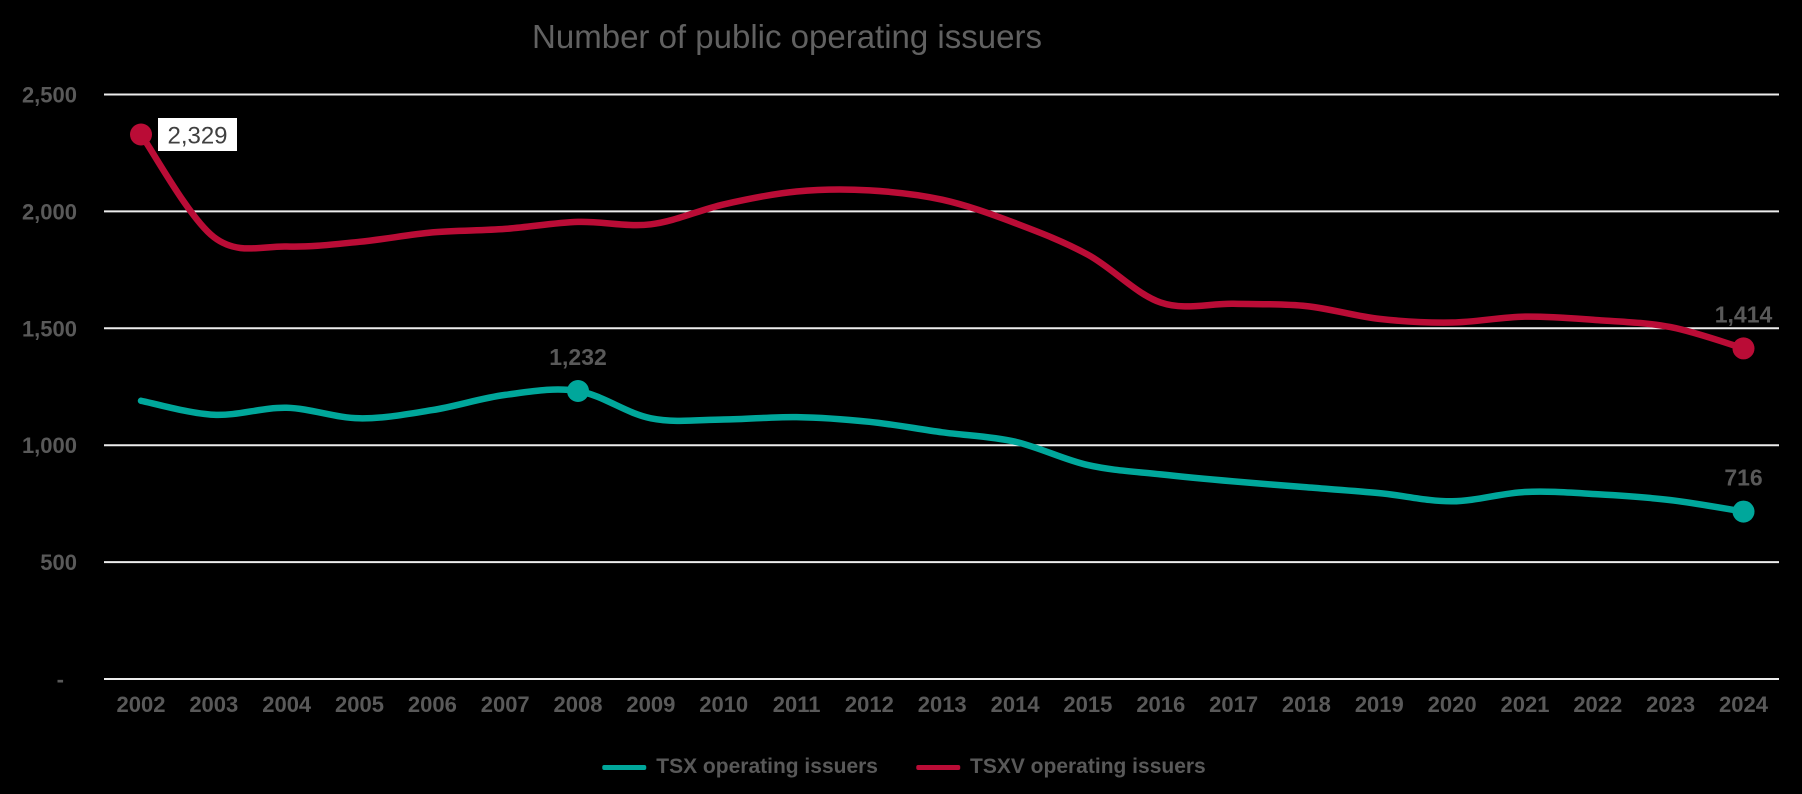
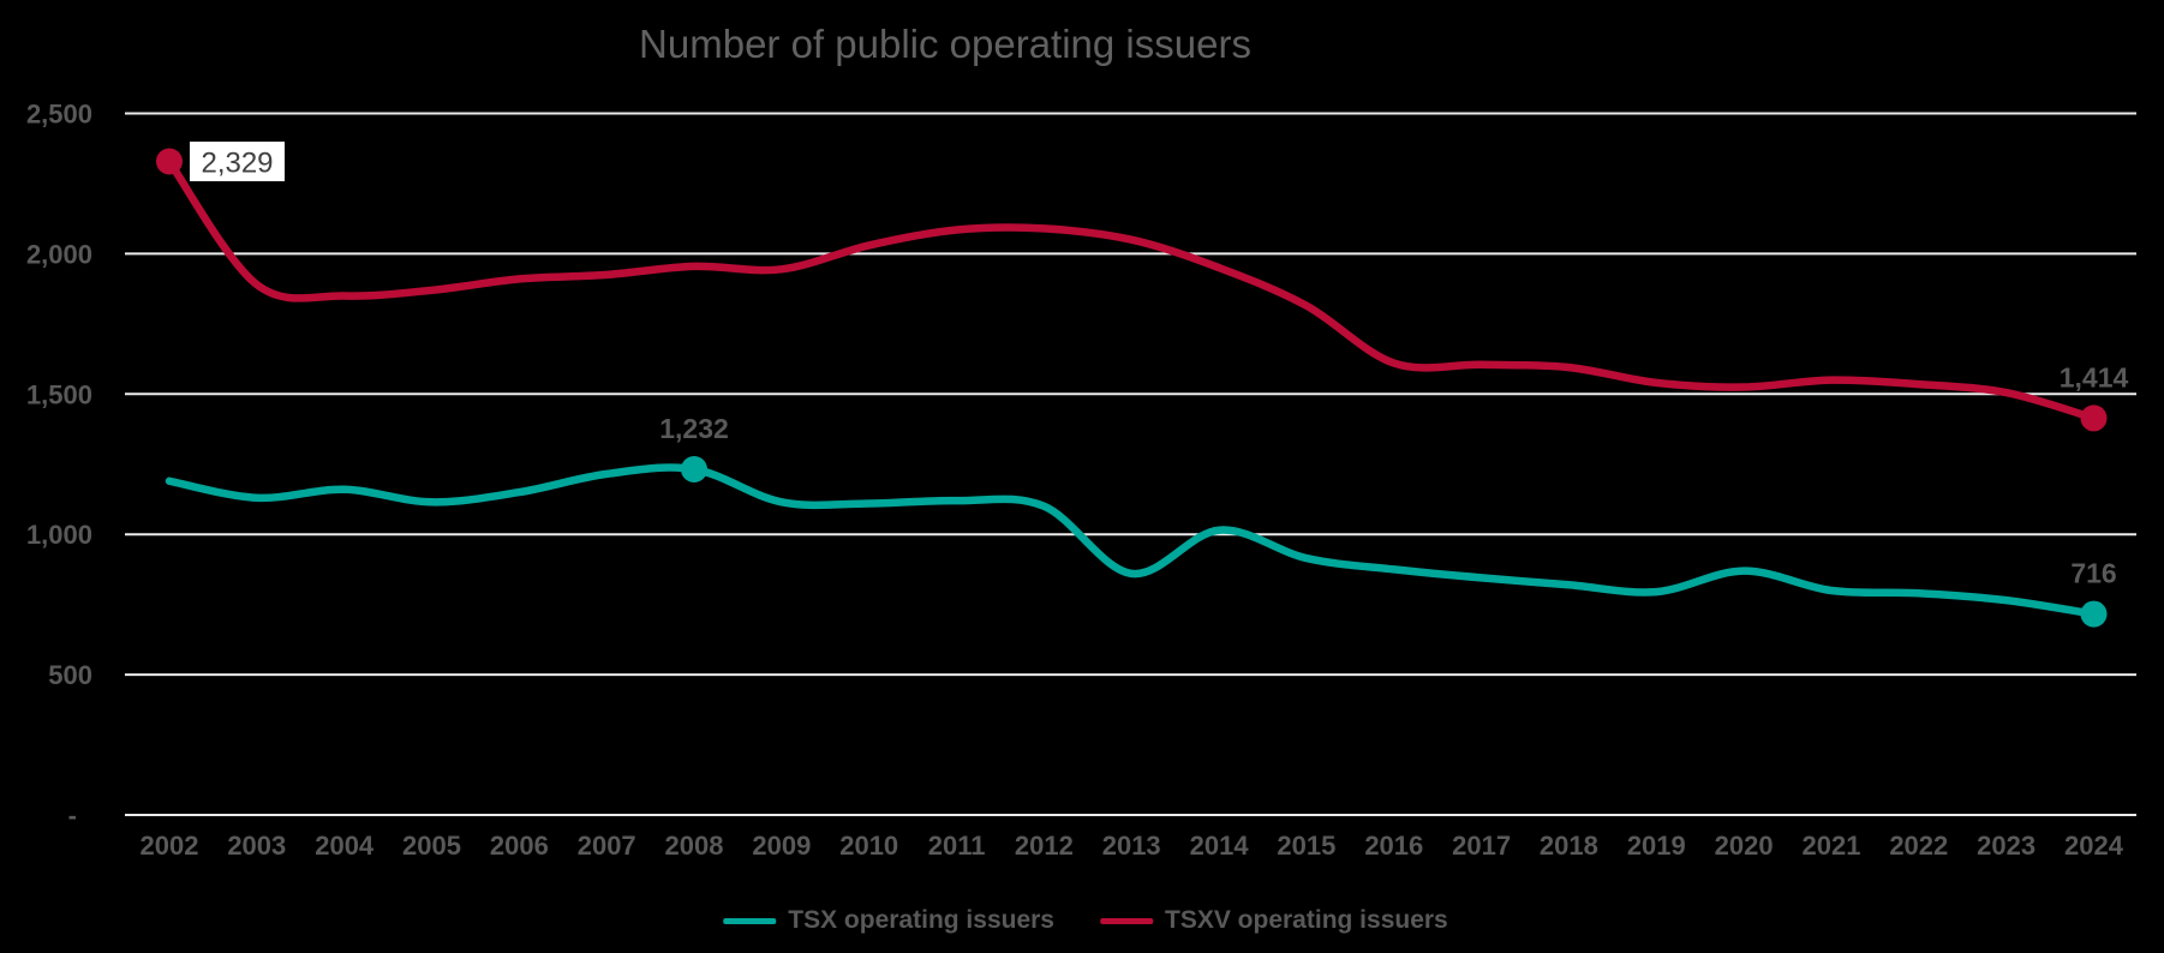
TSX operating issuers/2013: 1060 -> 860
TSX operating issuers/2020: 760 -> 870
